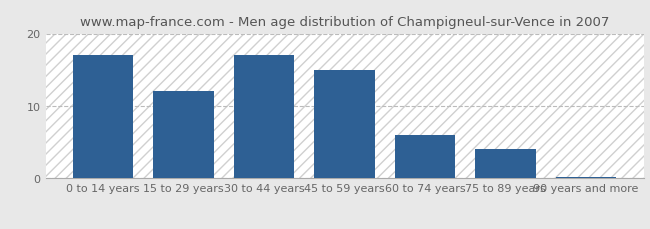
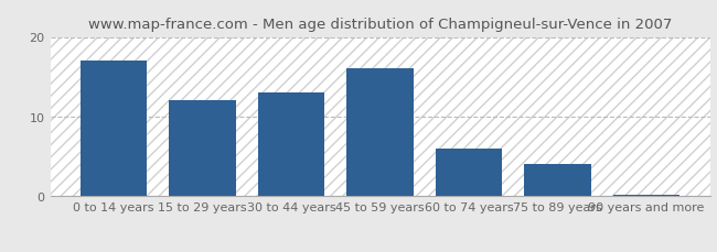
30 to 44 years: 17.0 -> 13.0
45 to 59 years: 15.0 -> 16.0
